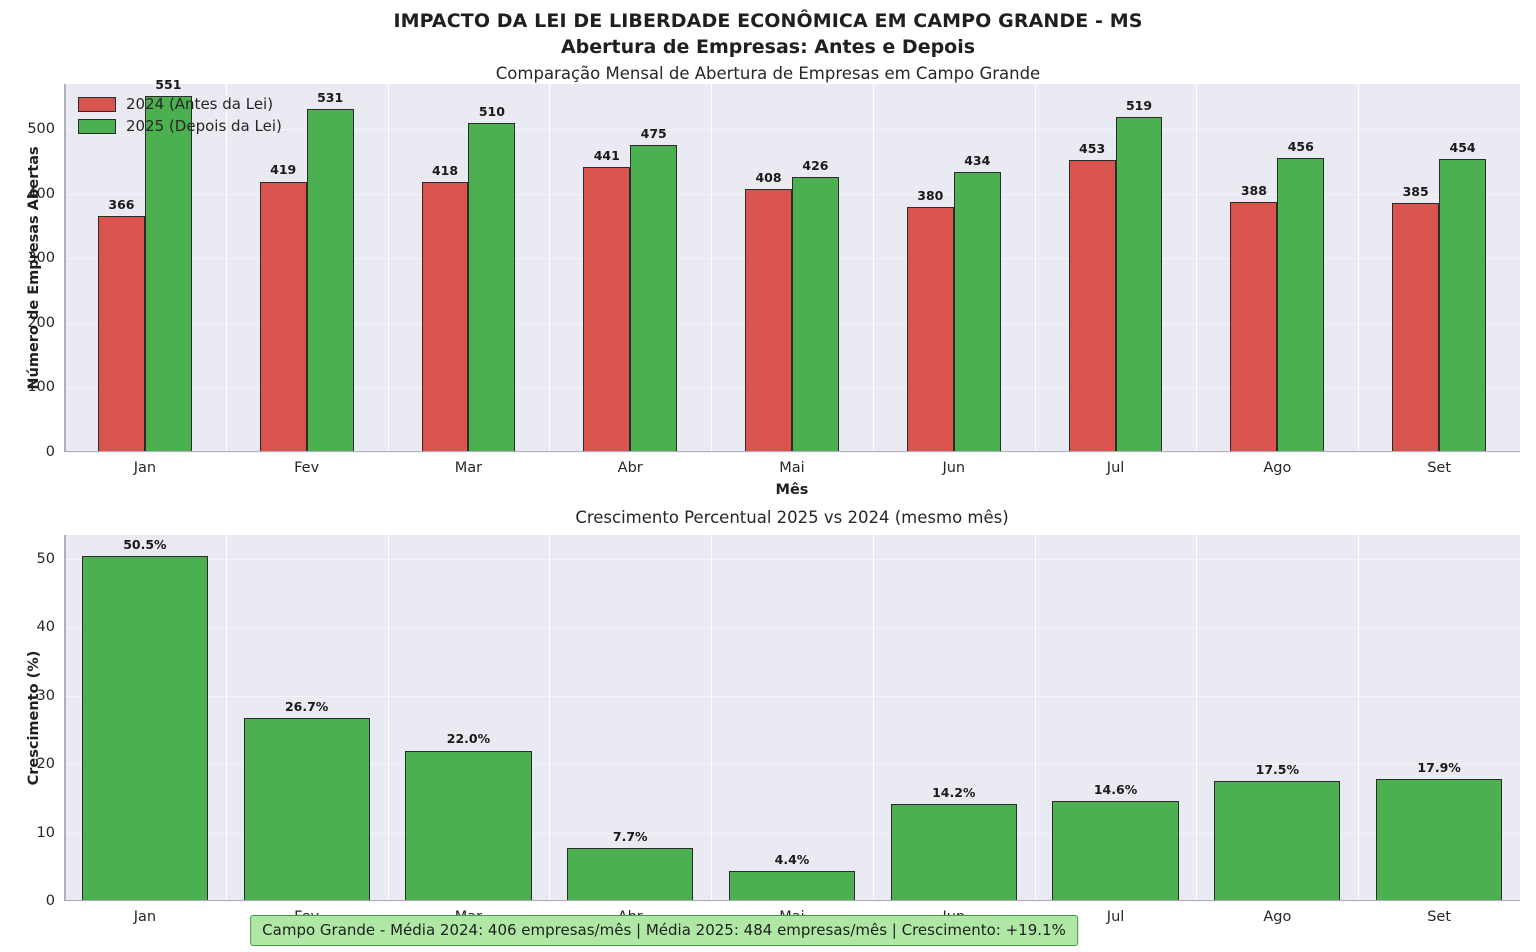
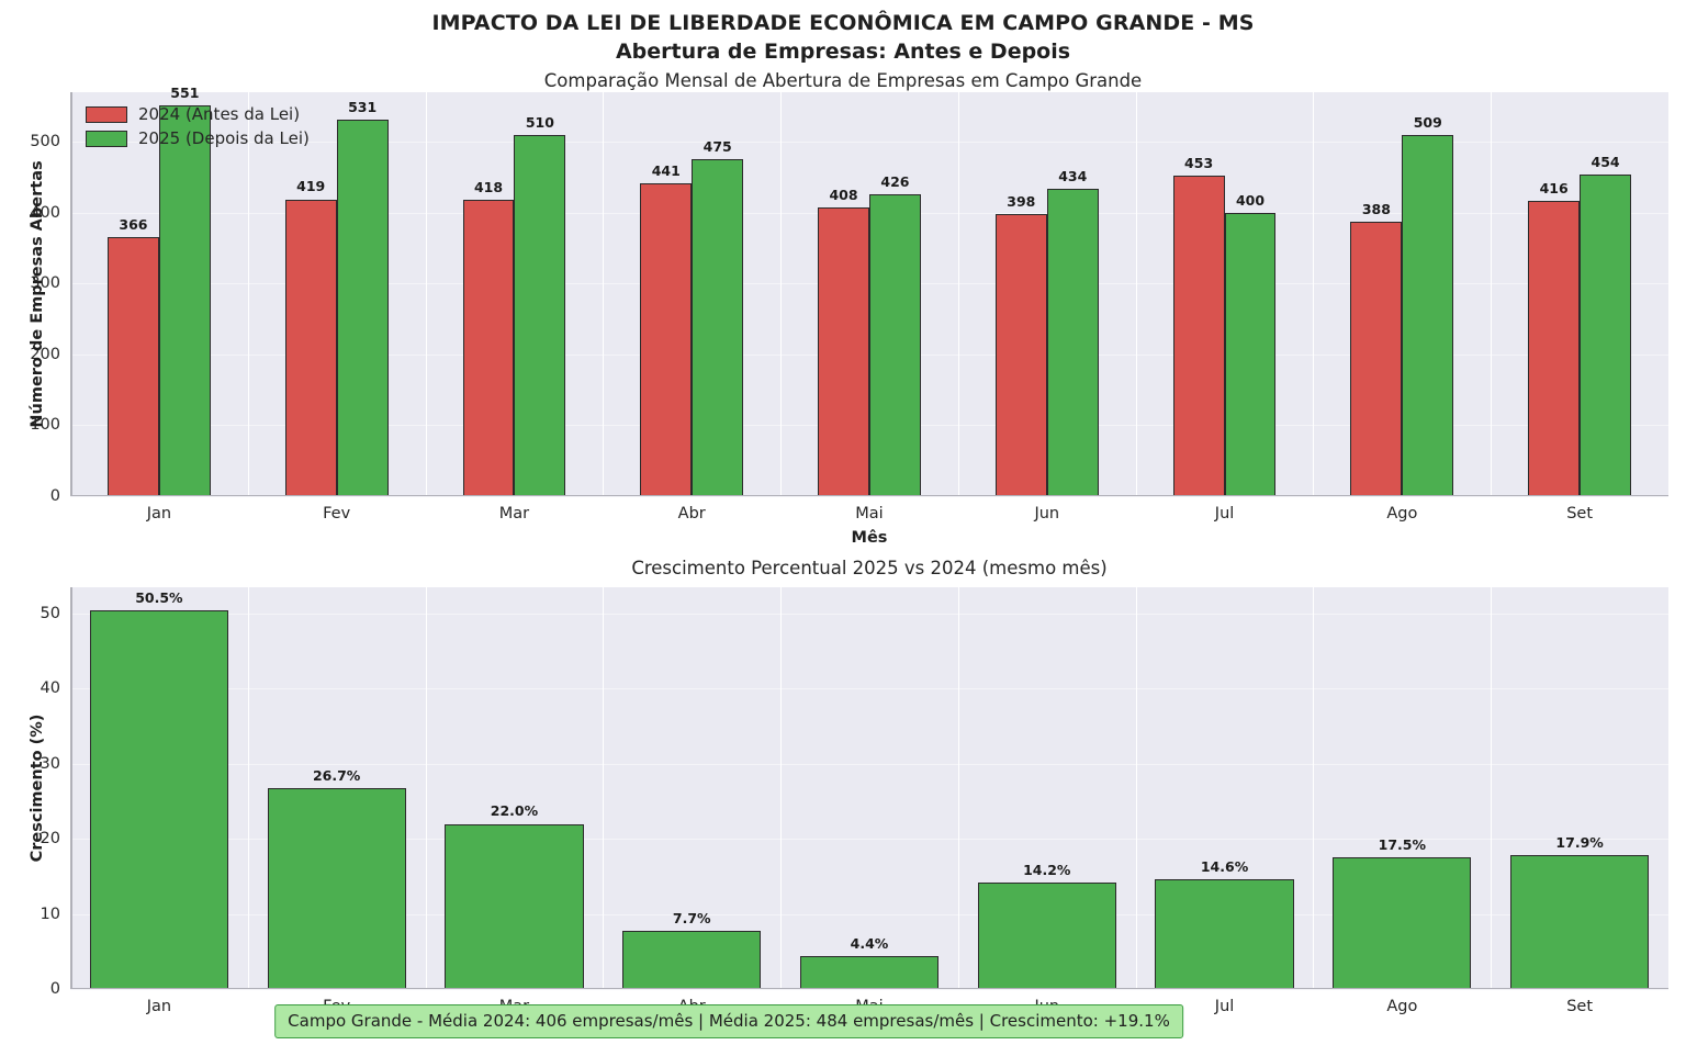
Comparação Mensal de Abertura de Empresas em Campo Grande/2024 (Antes da Lei)/Jun: 380 -> 398
Comparação Mensal de Abertura de Empresas em Campo Grande/2025 (Depois da Lei)/Jul: 519 -> 400
Comparação Mensal de Abertura de Empresas em Campo Grande/2025 (Depois da Lei)/Ago: 456 -> 509
Comparação Mensal de Abertura de Empresas em Campo Grande/2024 (Antes da Lei)/Set: 385 -> 416
